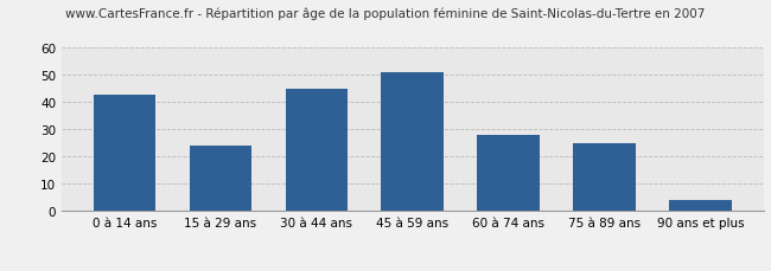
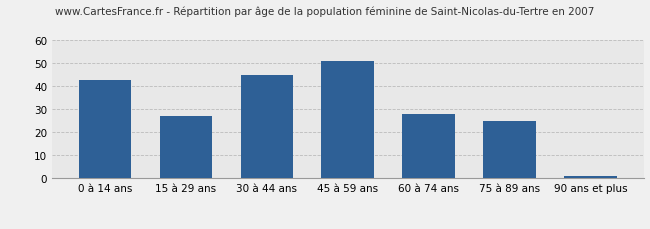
15 à 29 ans: 24 -> 27
90 ans et plus: 4 -> 1
